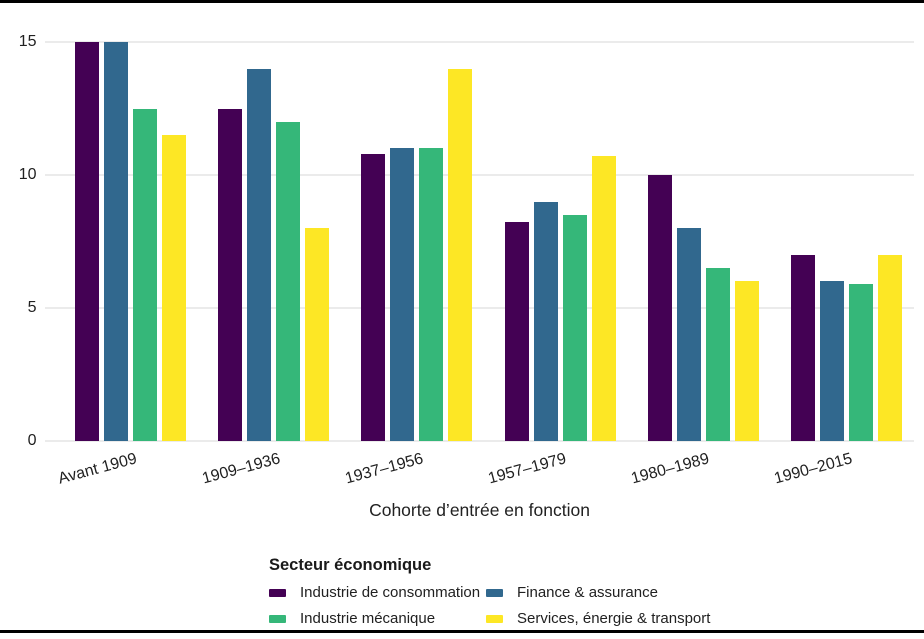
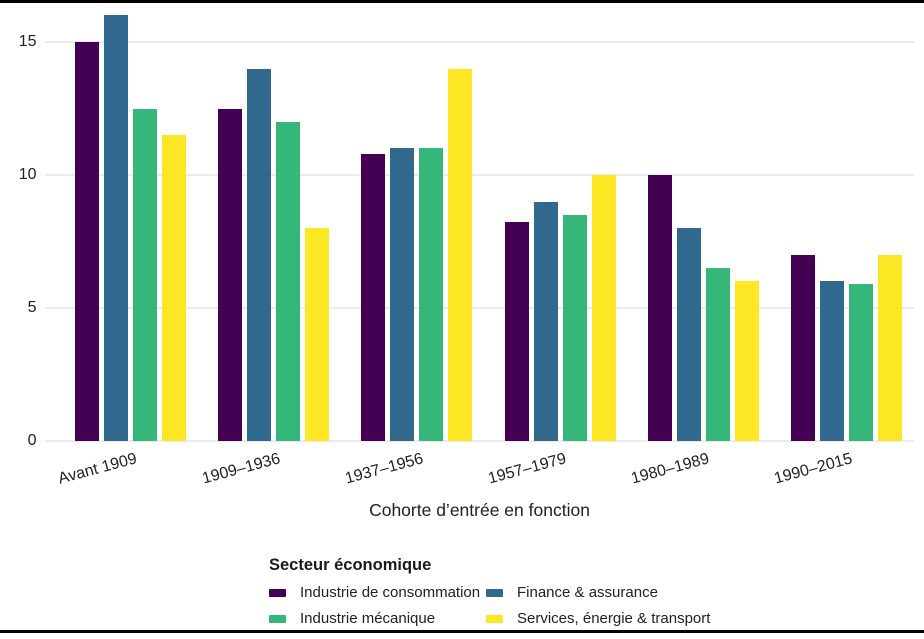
Finance & assurance/Avant 1909: 15 -> 16
Services, énergie & transport/1957–1979: 10.7 -> 10.0
